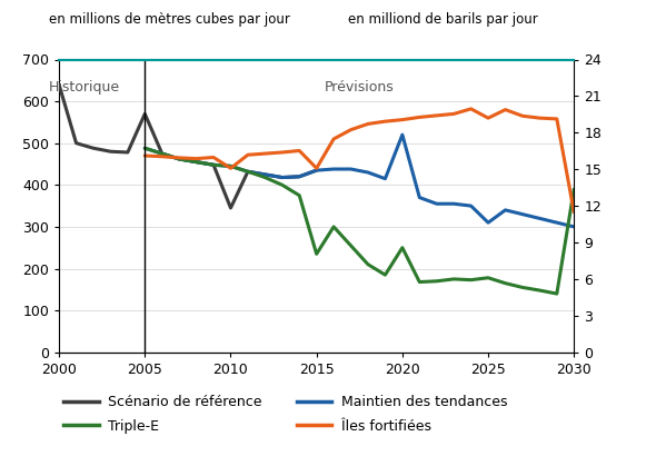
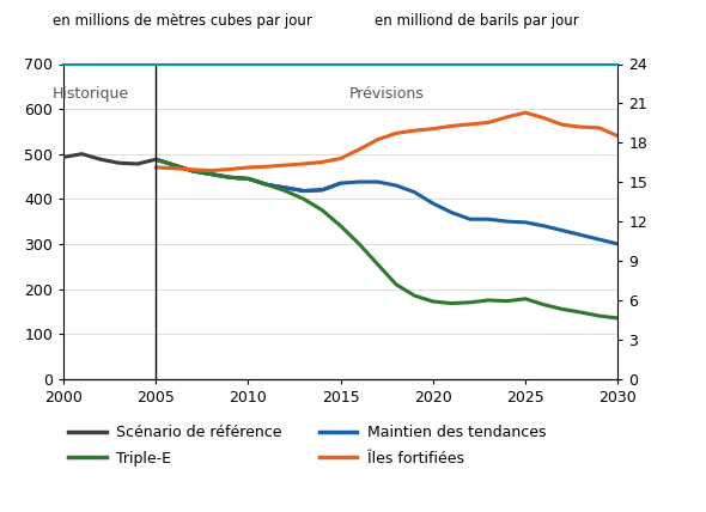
Scénario de référence/2000: 640 -> 493
Scénario de référence/2005: 570 -> 488
Scénario de référence/2010: 345 -> 445
Îles fortifiées/2010: 440 -> 470
Triple-E/2015: 235 -> 340
Îles fortifiées/2015: 440 -> 490
Maintien des tendances/2020: 520 -> 390
Triple-E/2020: 250 -> 172
Maintien des tendances/2025: 310 -> 348
Îles fortifiées/2025: 560 -> 592
Triple-E/2030: 390 -> 135
Îles fortifiées/2030: 335 -> 540
